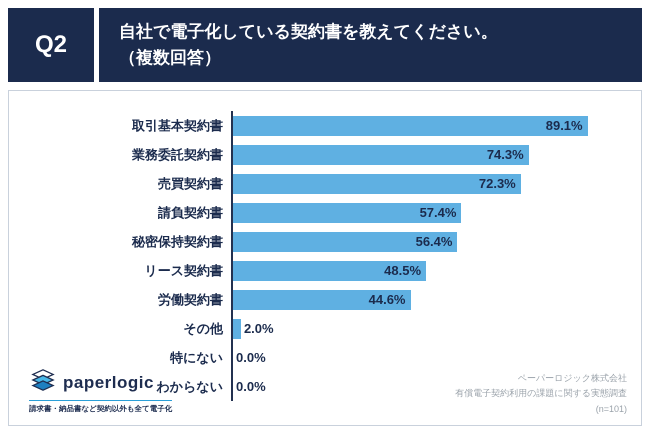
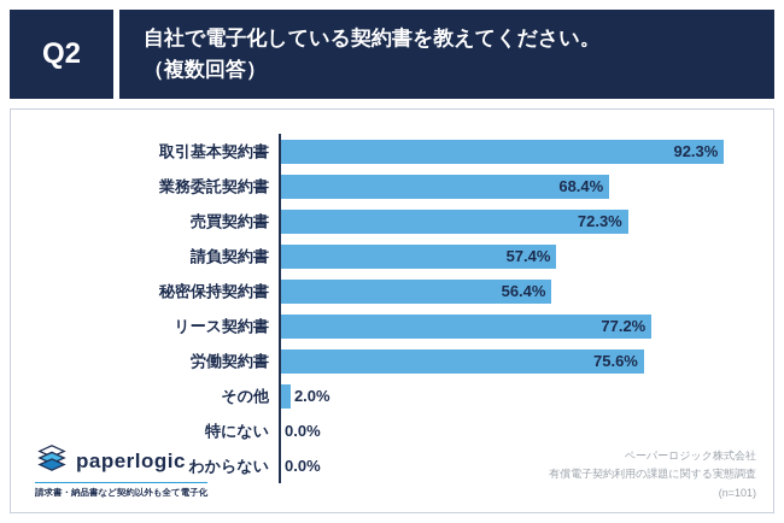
取引基本契約書: 89.1% -> 92.3%
業務委託契約書: 74.3% -> 68.4%
リース契約書: 48.5% -> 77.2%
労働契約書: 44.6% -> 75.6%
